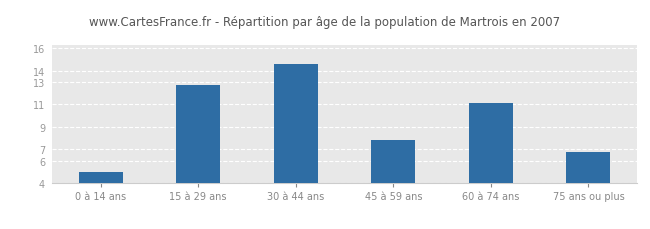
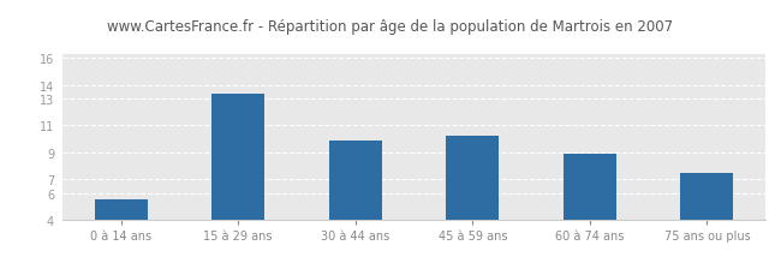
0 à 14 ans: 5.0 -> 5.5
15 à 29 ans: 12.7 -> 13.4
30 à 44 ans: 14.6 -> 9.9
45 à 59 ans: 7.8 -> 10.2
60 à 74 ans: 11.1 -> 8.9
75 ans ou plus: 6.8 -> 7.5
